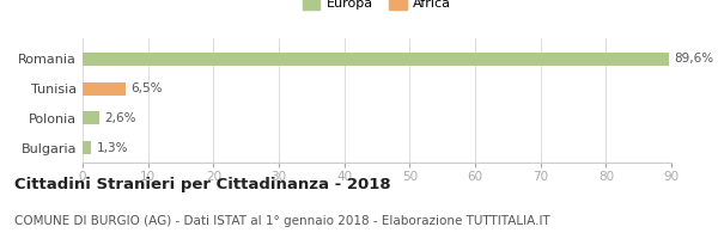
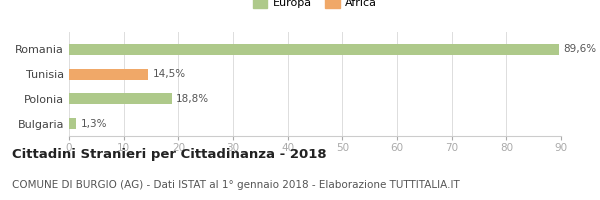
Tunisia: 6,5% -> 14,5%
Polonia: 2,6% -> 18,8%
